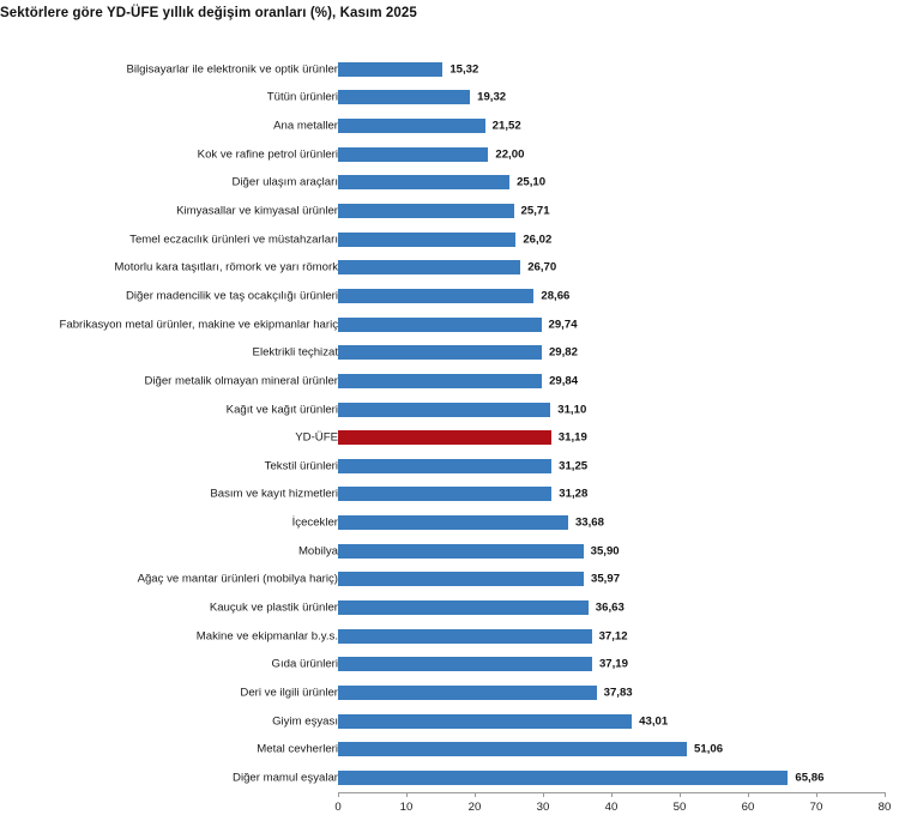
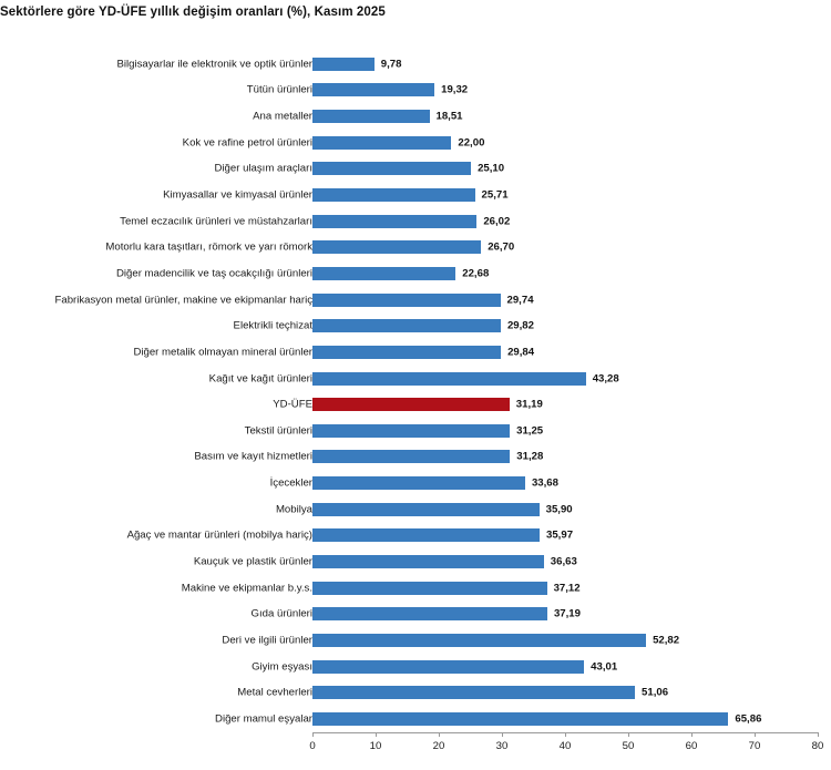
Bilgisayarlar ile elektronik ve optik ürünler: 15,32 -> 9,78
Ana metaller: 21,52 -> 18,51
Diğer madencilik ve taş ocakçılığı ürünleri: 28,66 -> 22,68
Kağıt ve kağıt ürünleri: 31,10 -> 43,28
Deri ve ilgili ürünler: 37,83 -> 52,82
